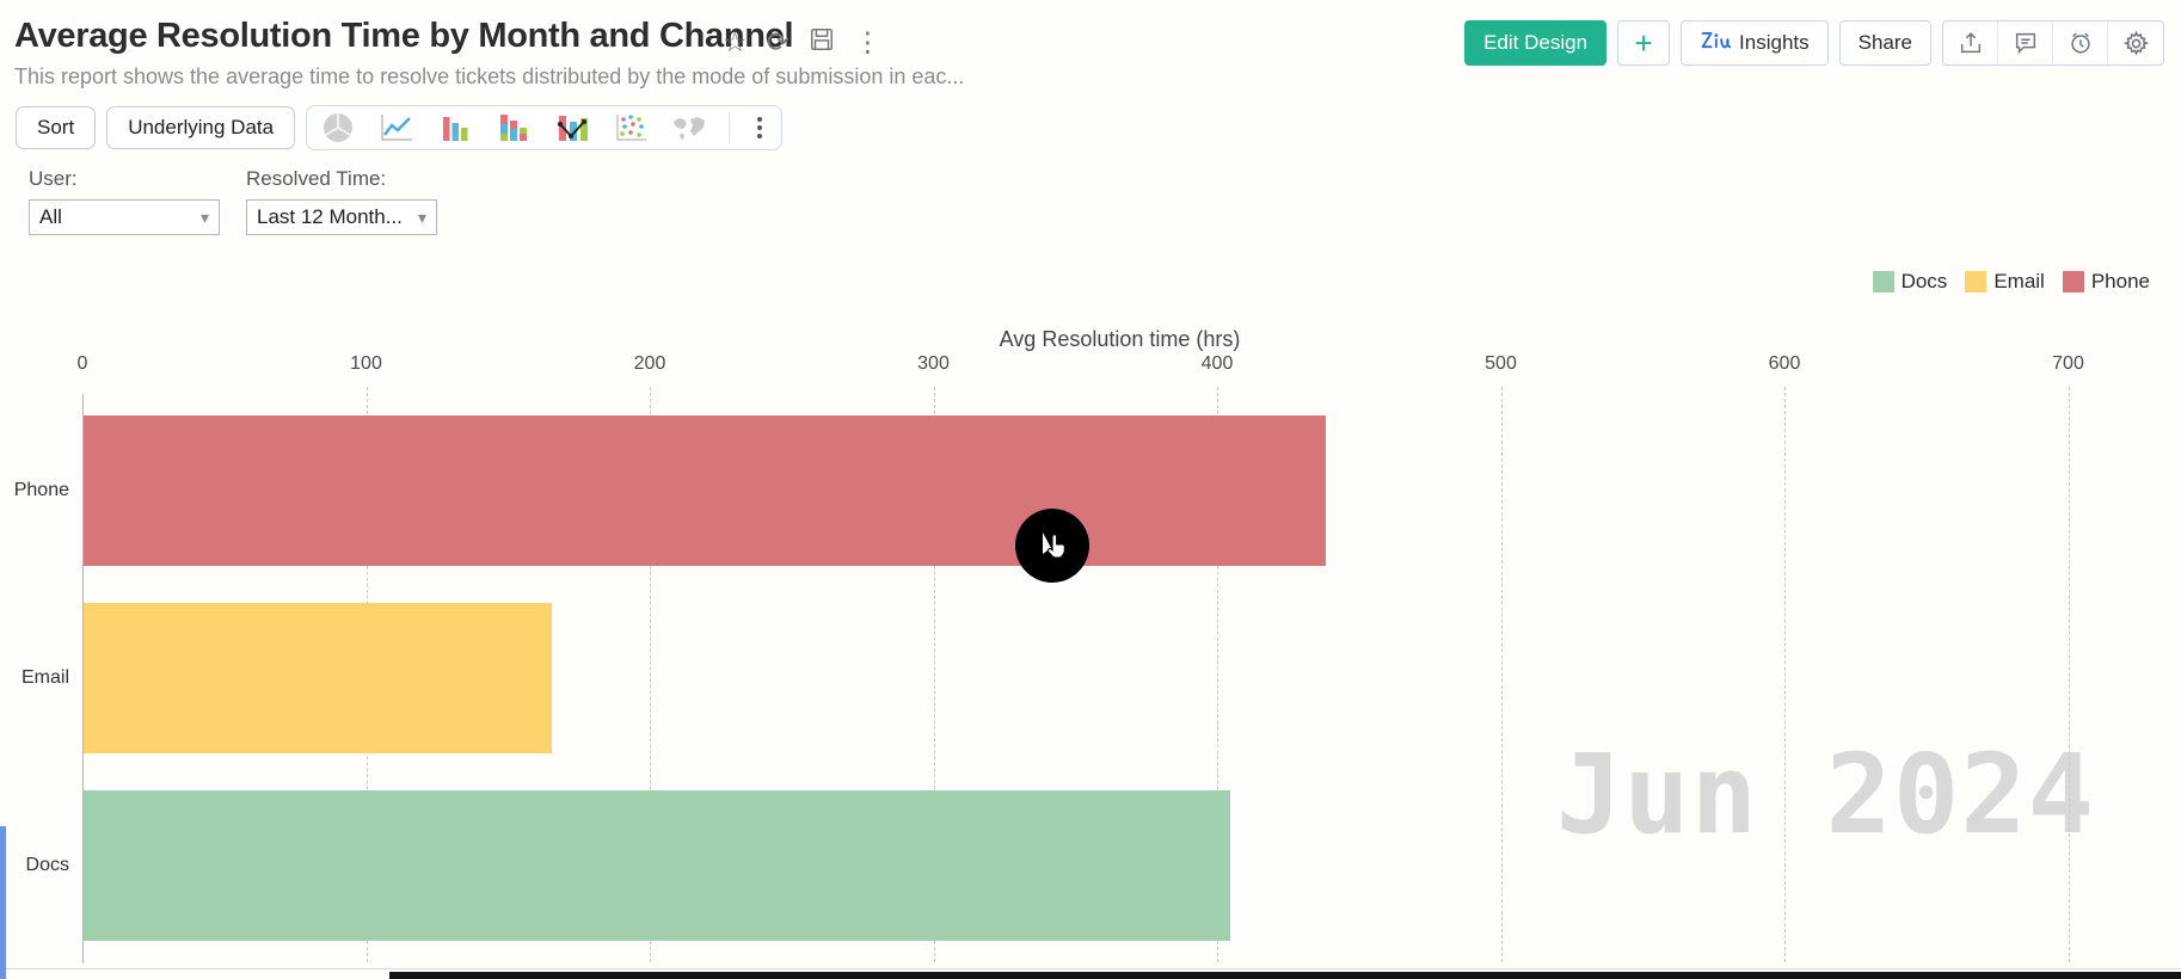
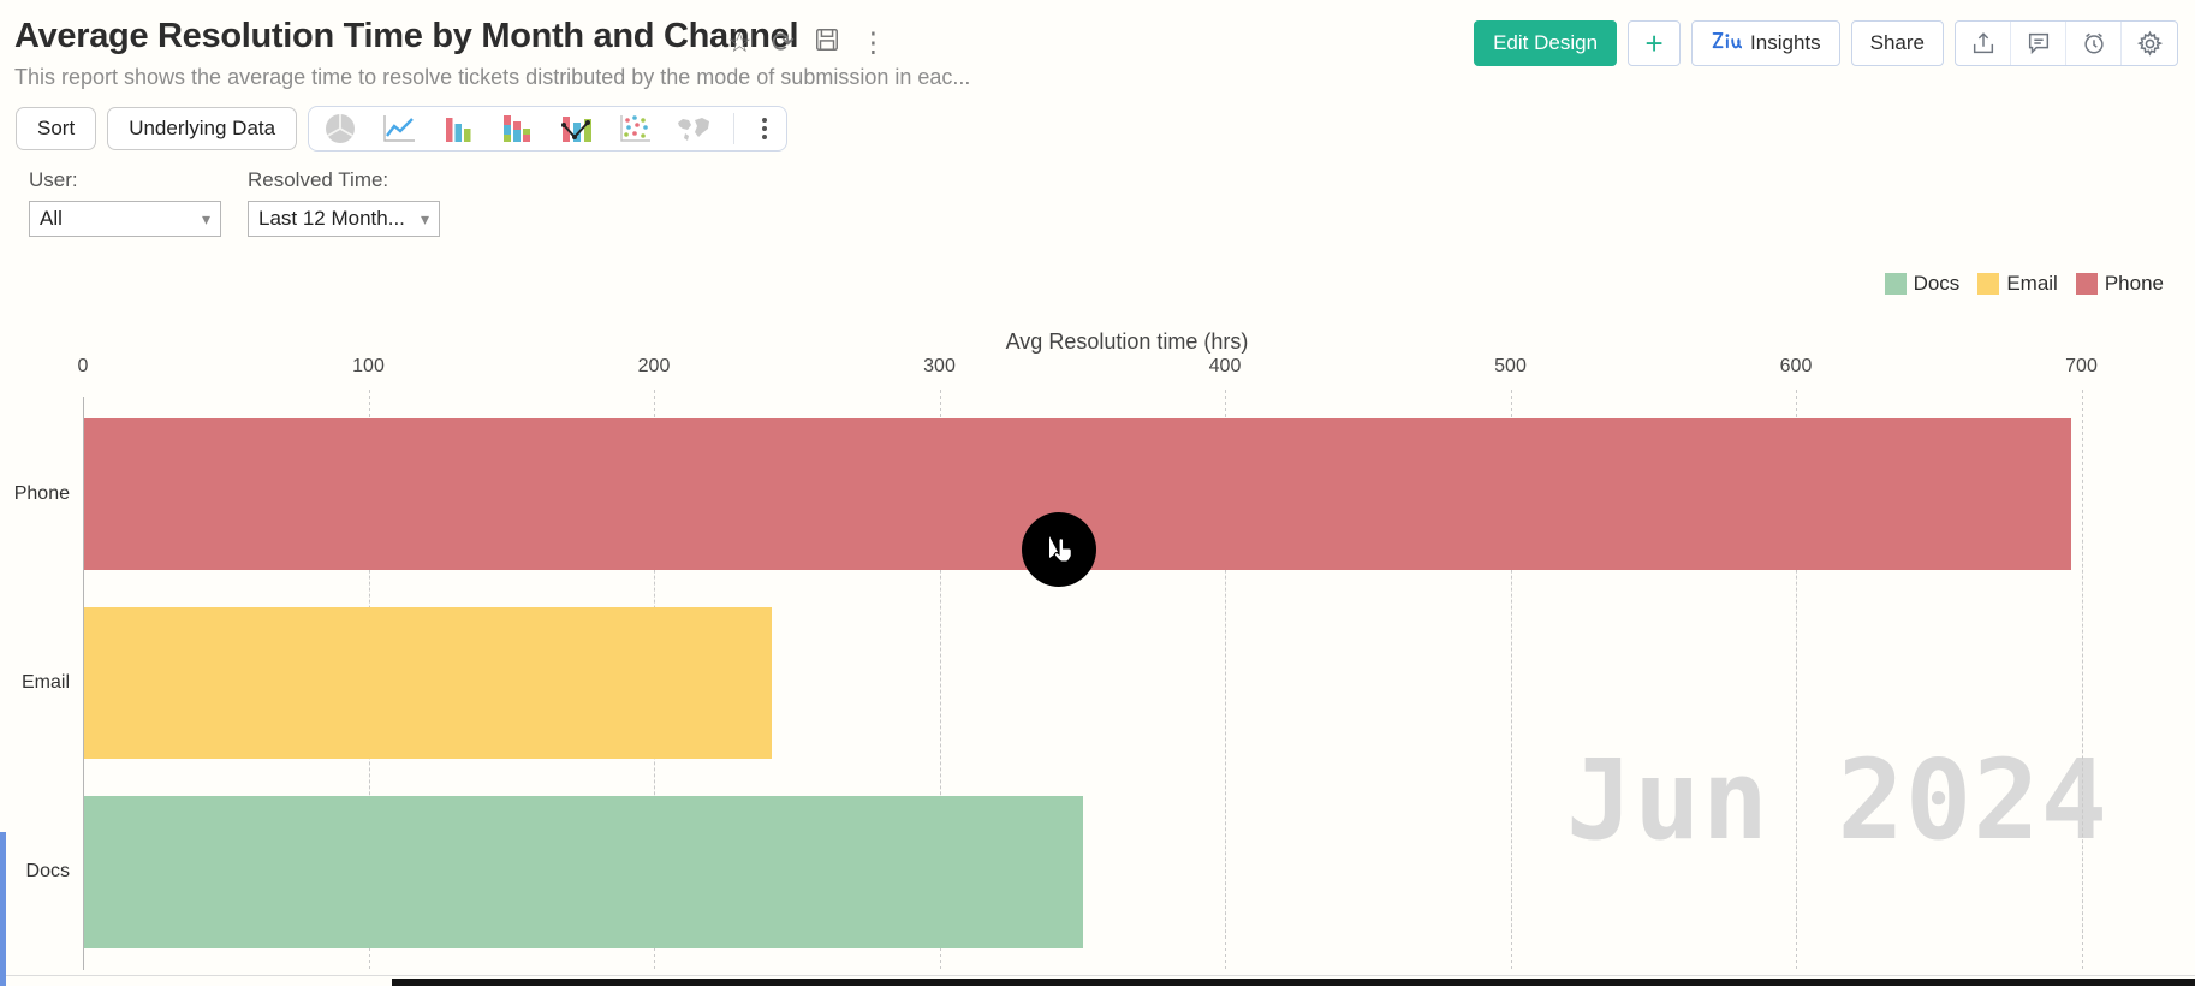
Phone: 438 -> 696
Email: 165 -> 241
Docs: 404 -> 350
